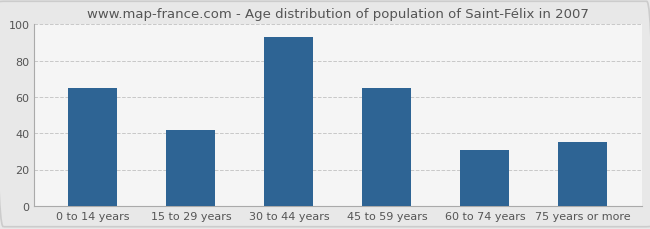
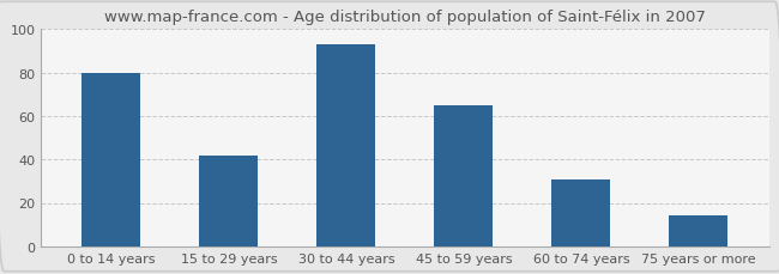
0 to 14 years: 65 -> 80
75 years or more: 35 -> 14
